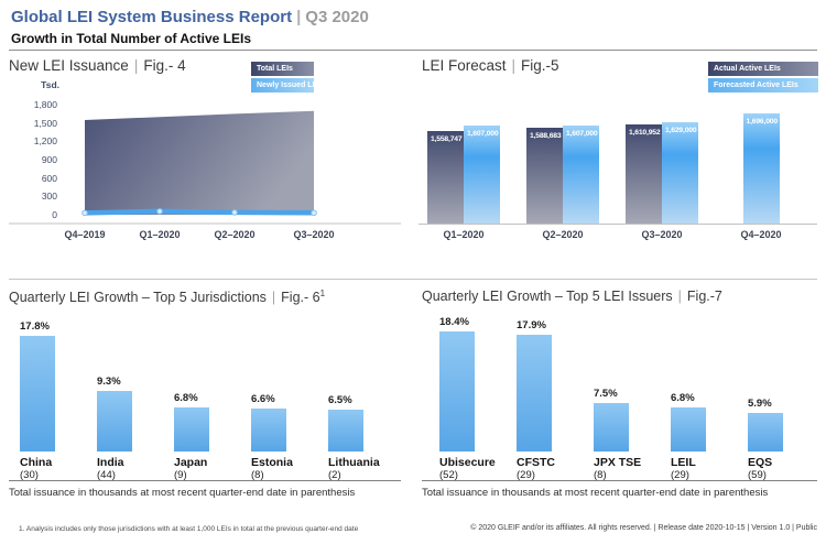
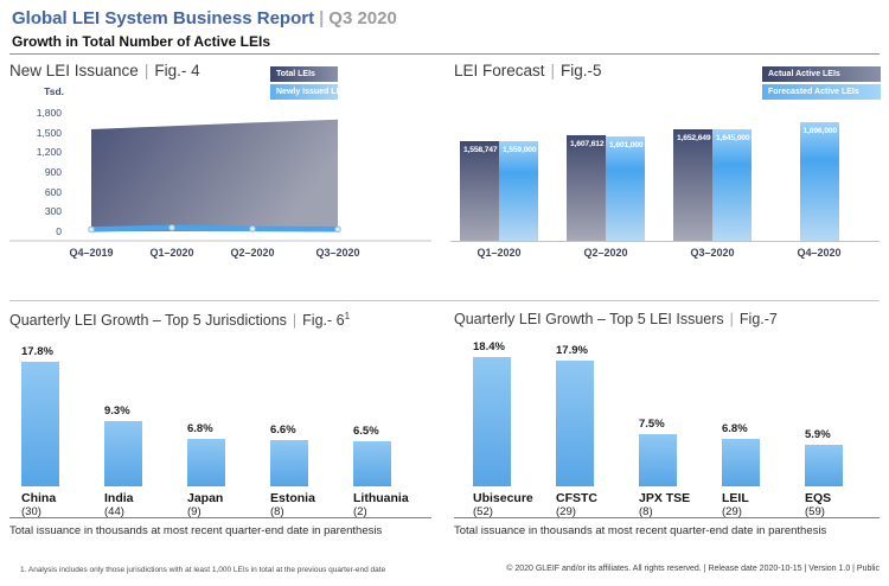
LEI Forecast/Forecasted Active LEIs/Q1–2020: 1,607,000 -> 1,559,000
LEI Forecast/Actual Active LEIs/Q2–2020: 1,588,683 -> 1,607,612
LEI Forecast/Forecasted Active LEIs/Q2–2020: 1,607,000 -> 1,601,000
LEI Forecast/Actual Active LEIs/Q3–2020: 1,610,952 -> 1,652,649
LEI Forecast/Forecasted Active LEIs/Q3–2020: 1,629,000 -> 1,645,000
